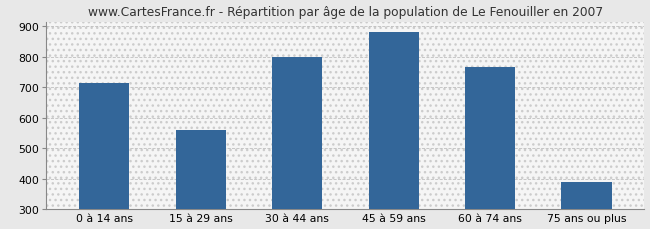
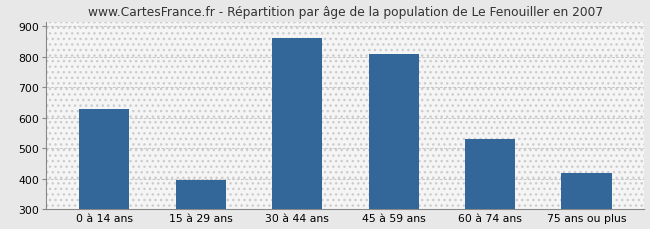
0 à 14 ans: 715 -> 630
15 à 29 ans: 560 -> 395
30 à 44 ans: 800 -> 860
45 à 59 ans: 880 -> 810
60 à 74 ans: 765 -> 530
75 ans ou plus: 390 -> 420
